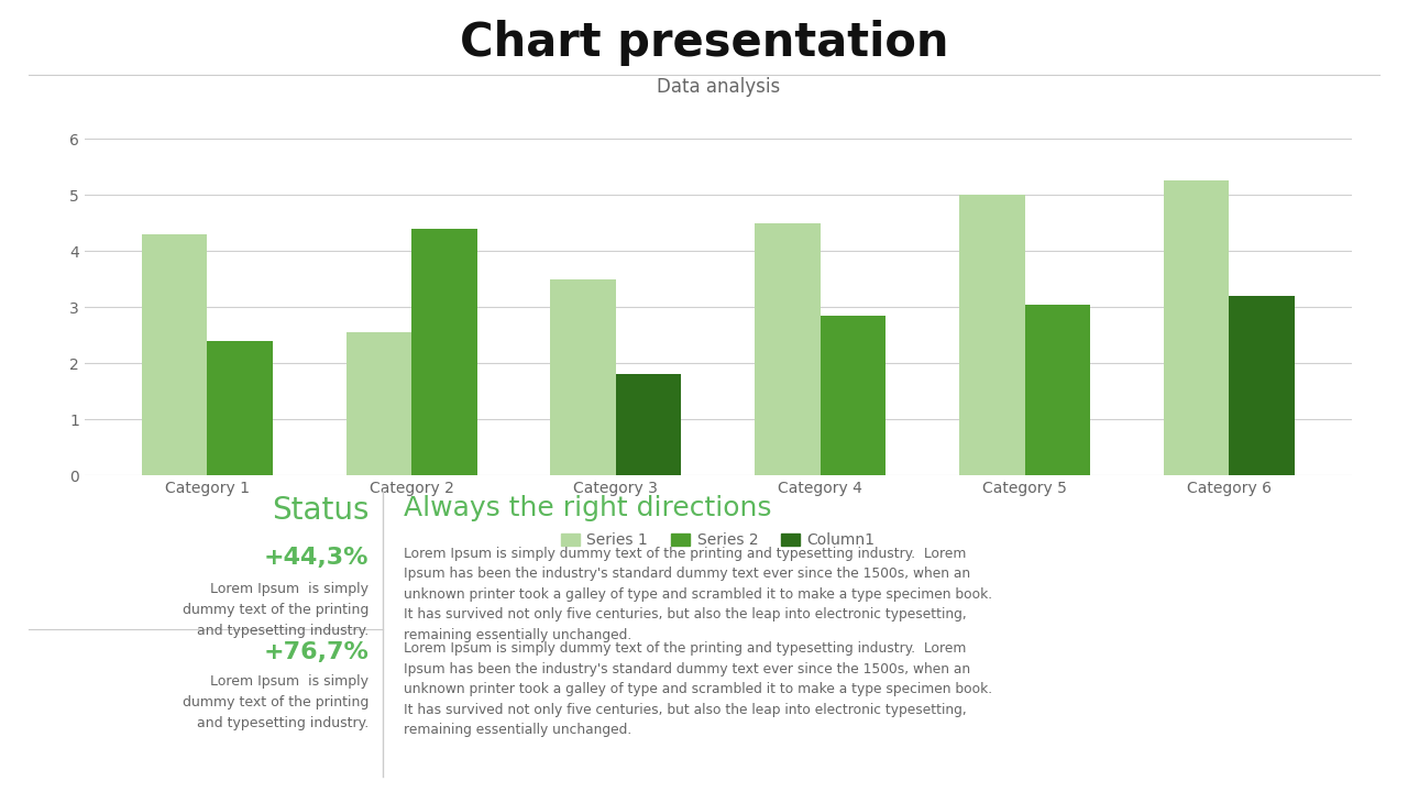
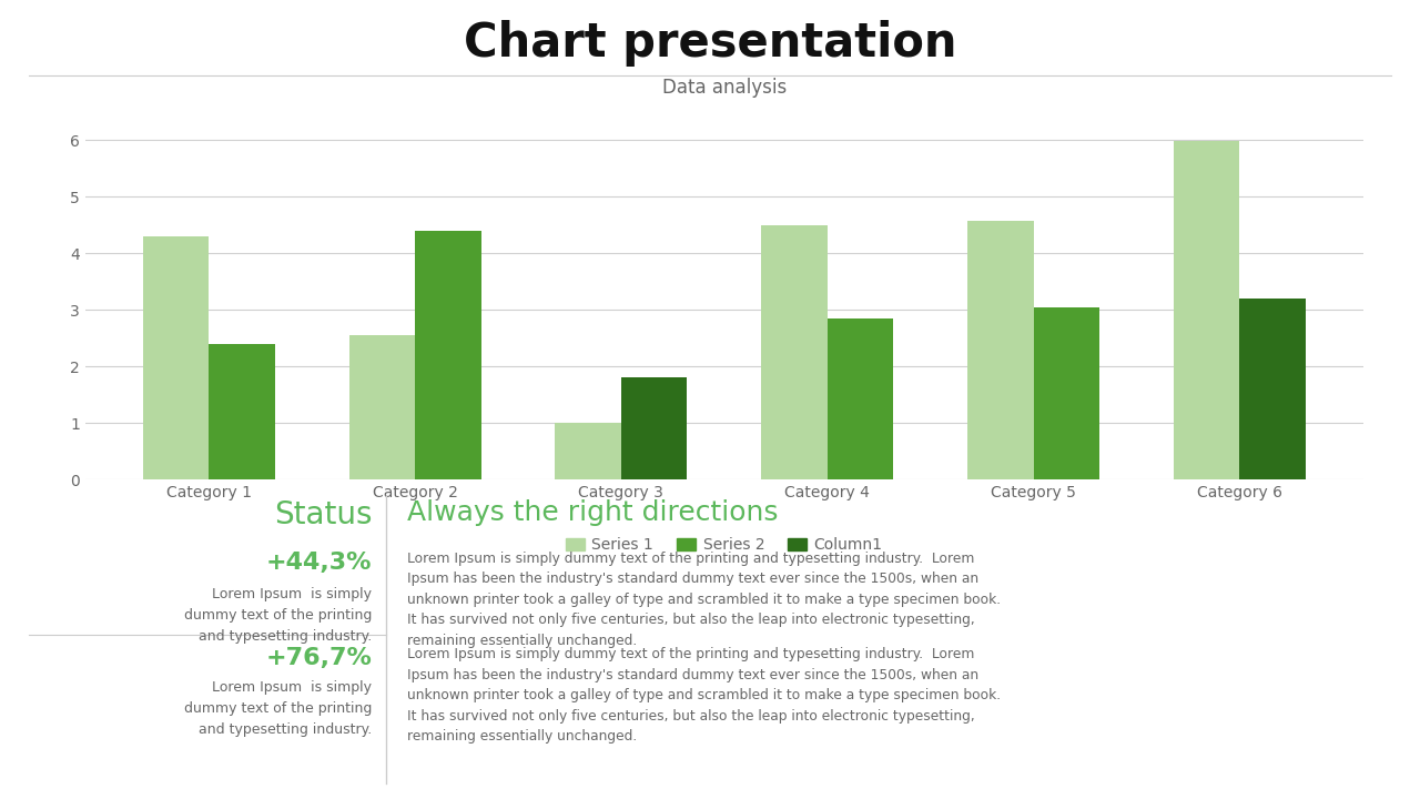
Series 1/Category 3: 3.50 -> 1.00
Series 1/Category 5: 5.00 -> 4.58
Series 1/Category 6: 5.25 -> 5.98
